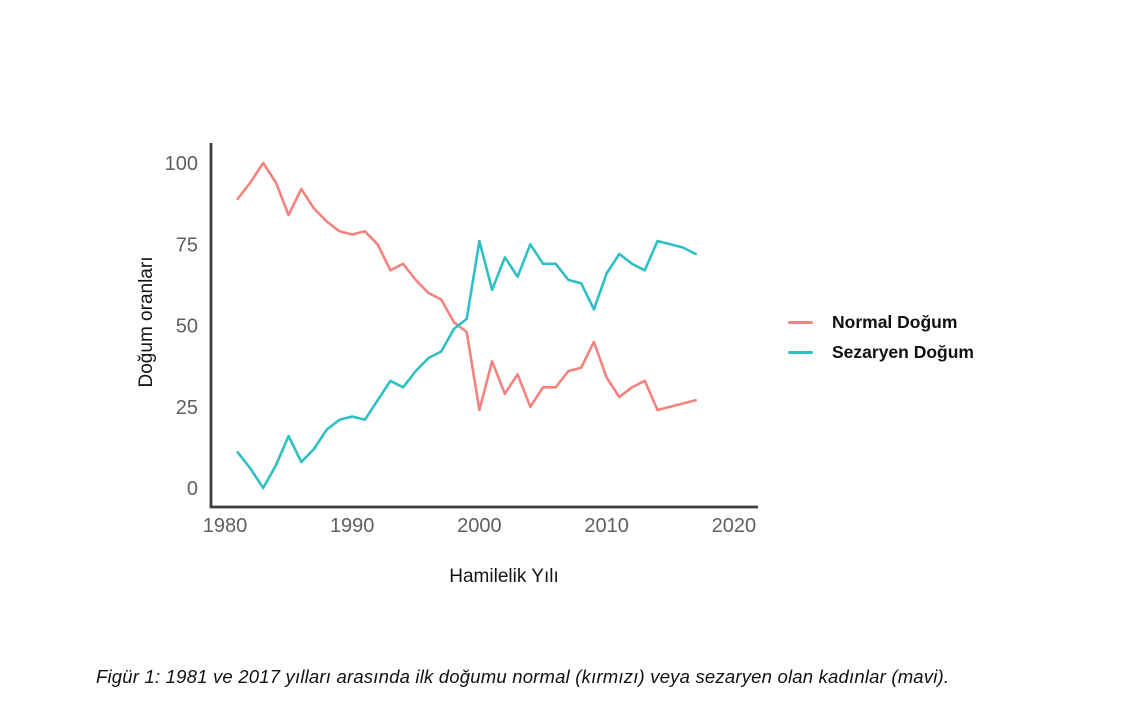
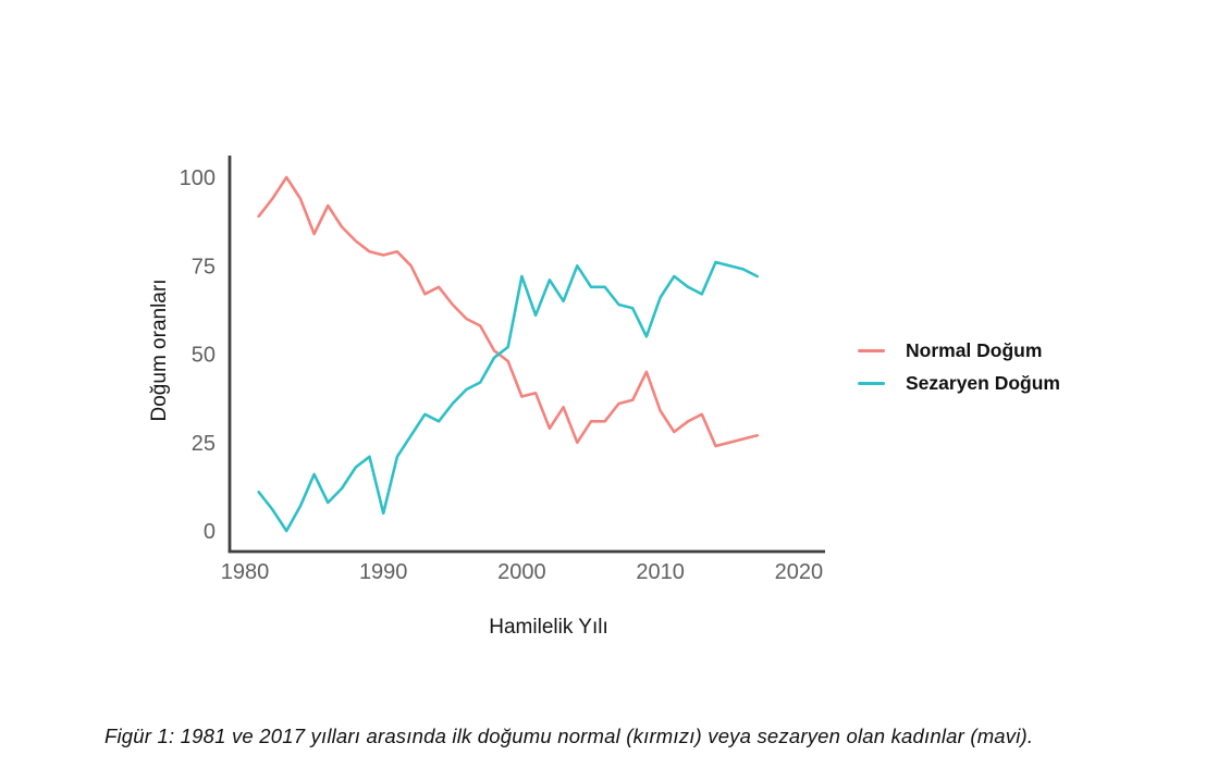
Sezaryen Doğum/1990: 22 -> 5
Normal Doğum/2000: 24 -> 38
Sezaryen Doğum/2000: 76 -> 72
